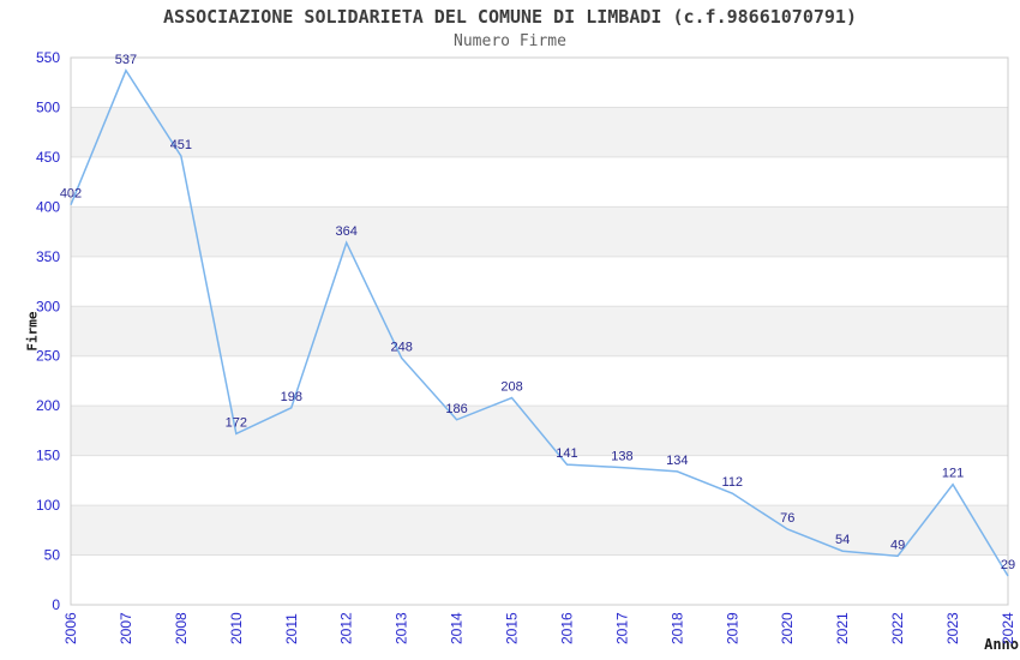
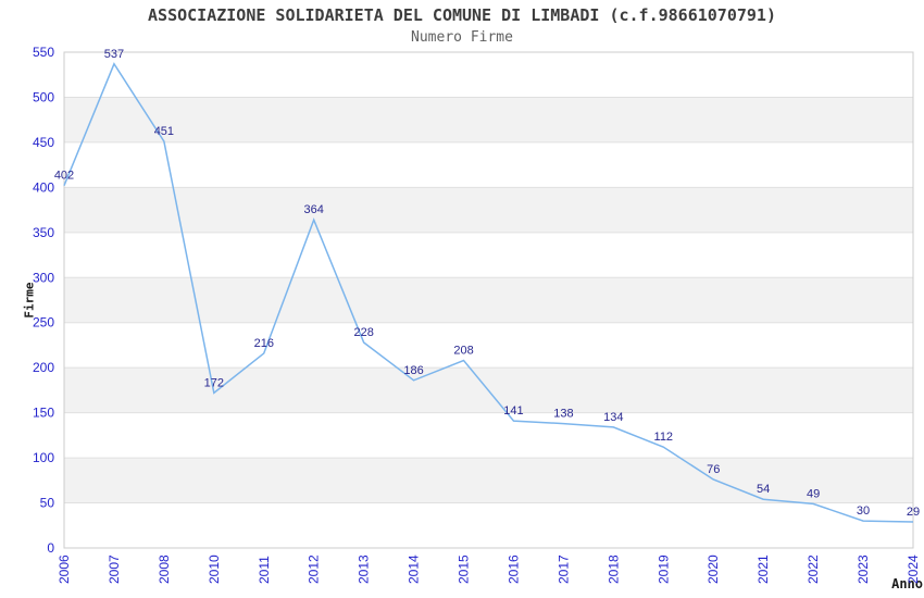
2011: 198 -> 216
2013: 248 -> 228
2023: 121 -> 30
